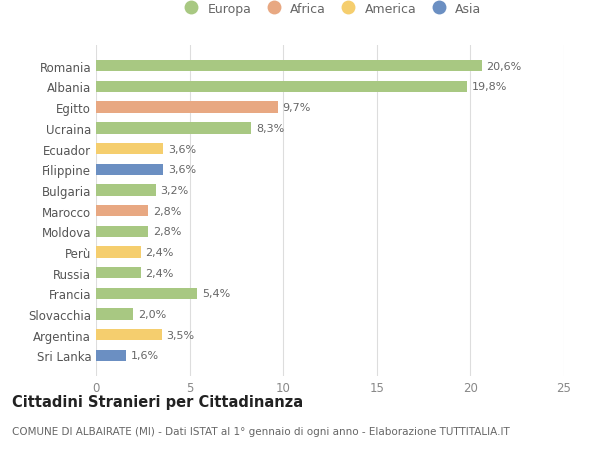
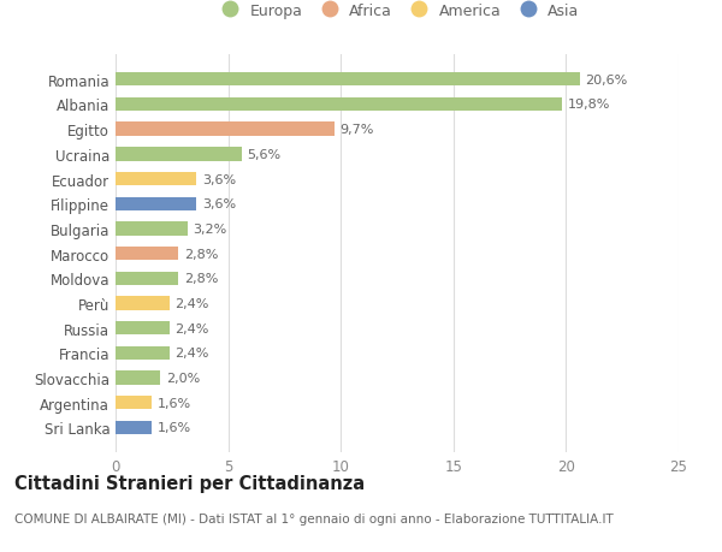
Ucraina: 8,3% -> 5,6%
Francia: 5,4% -> 2,4%
Argentina: 3,5% -> 1,6%
